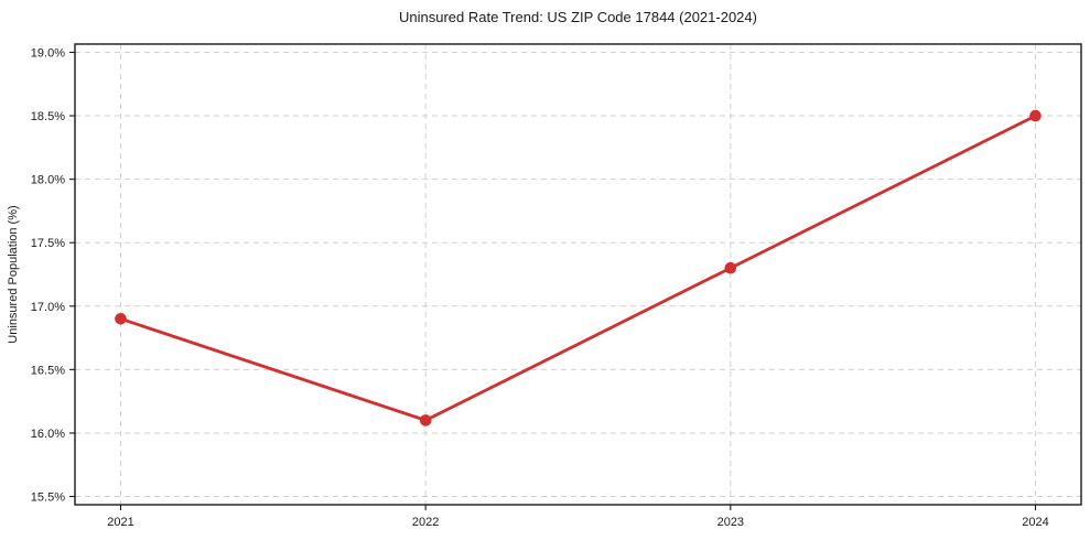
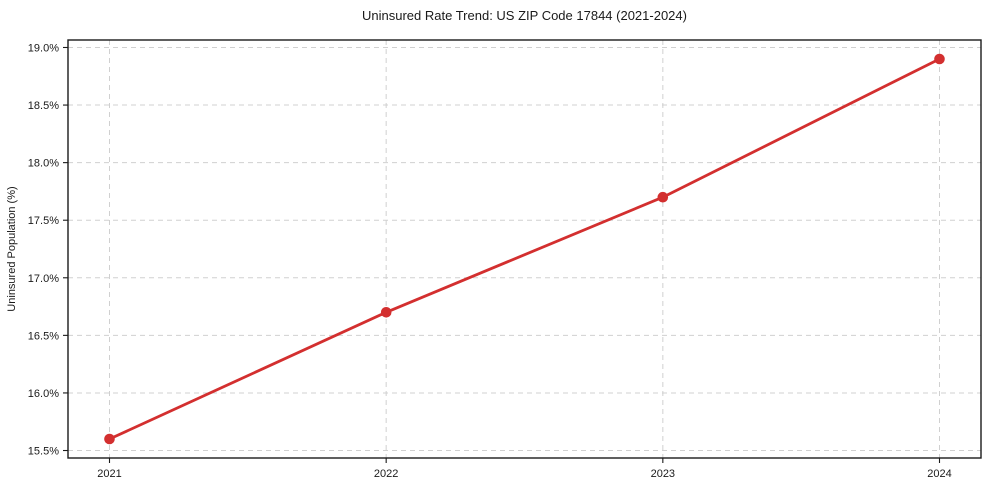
2021: 16.9% -> 15.6%
2022: 16.1% -> 16.7%
2023: 17.3% -> 17.7%
2024: 18.5% -> 18.9%
